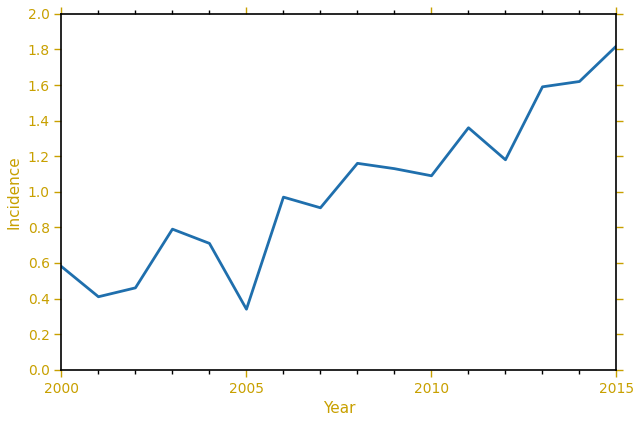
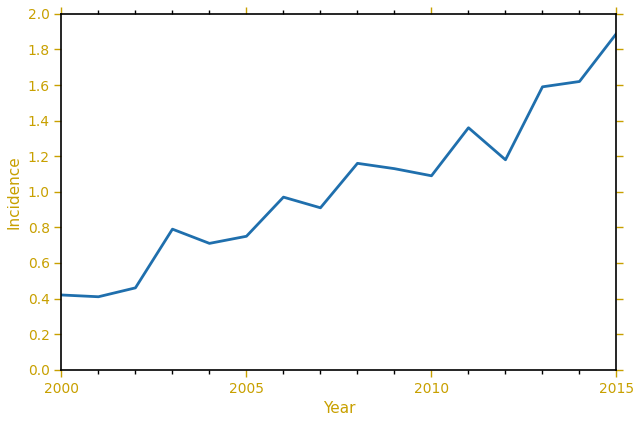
2000: 0.58 -> 0.42
2005: 0.34 -> 0.75
2015: 1.82 -> 1.89
